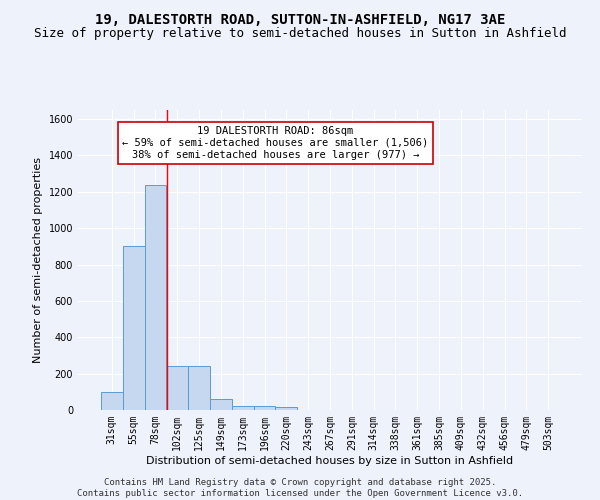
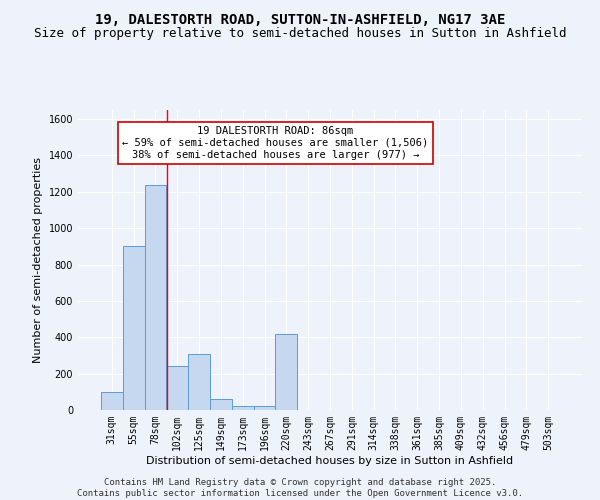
125sqm: 240 -> 310
220sqm: 20 -> 420
